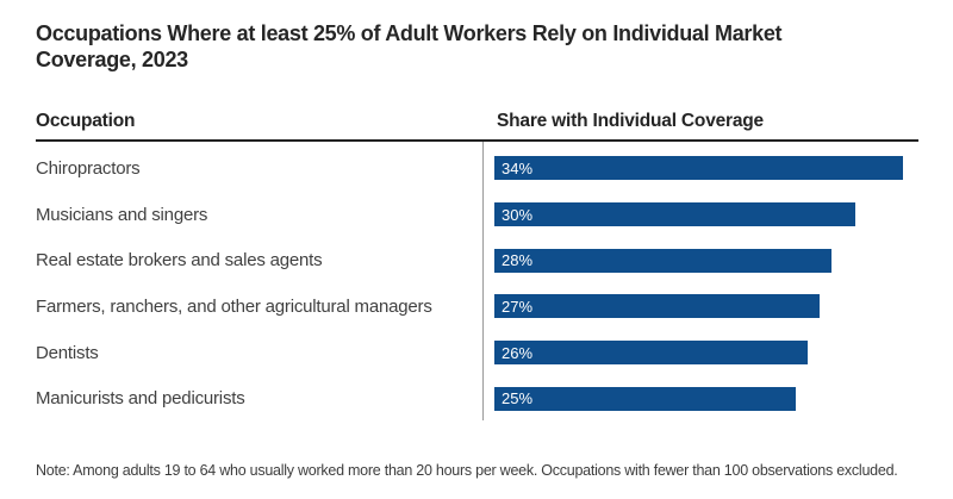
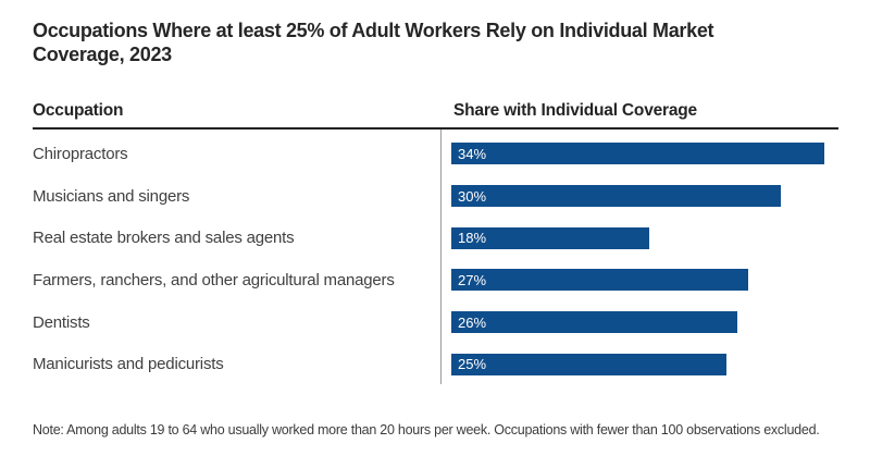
Real estate brokers and sales agents: 28% -> 18%
